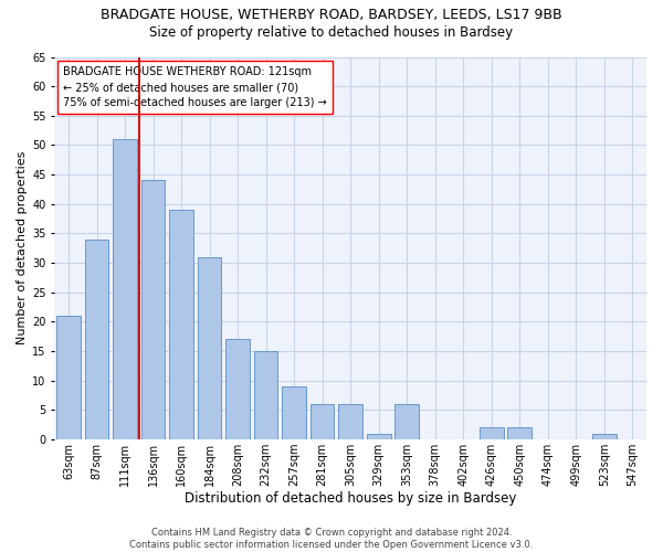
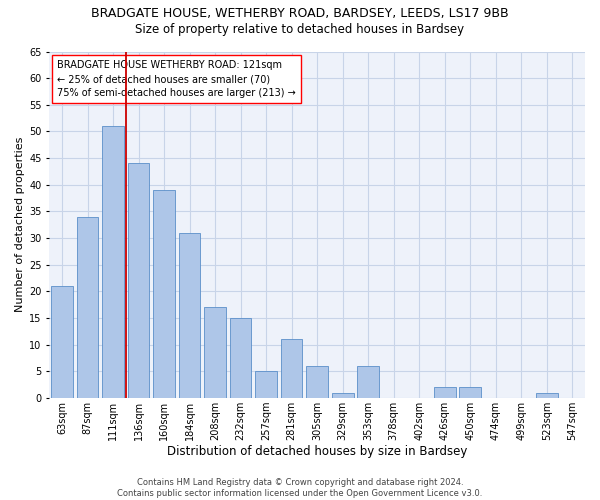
257sqm: 9 -> 5
281sqm: 6 -> 11
